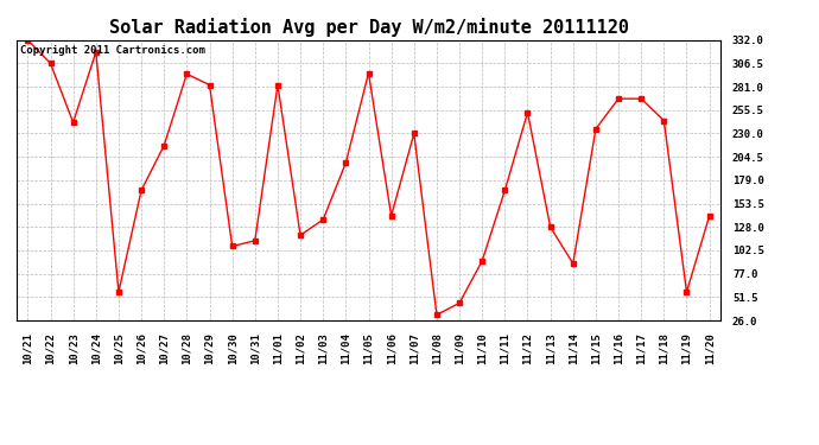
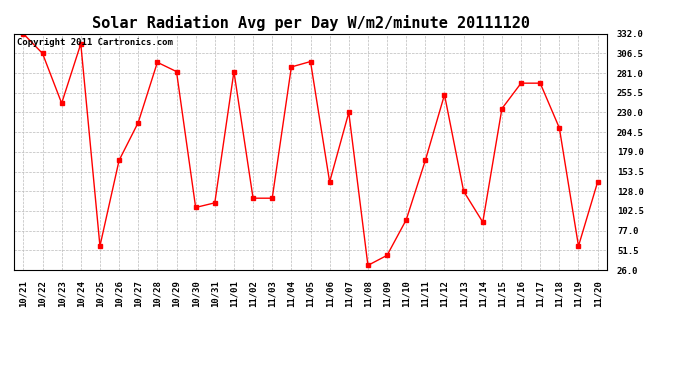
11/03: 136 -> 119
11/04: 198 -> 289
11/18: 244 -> 210
